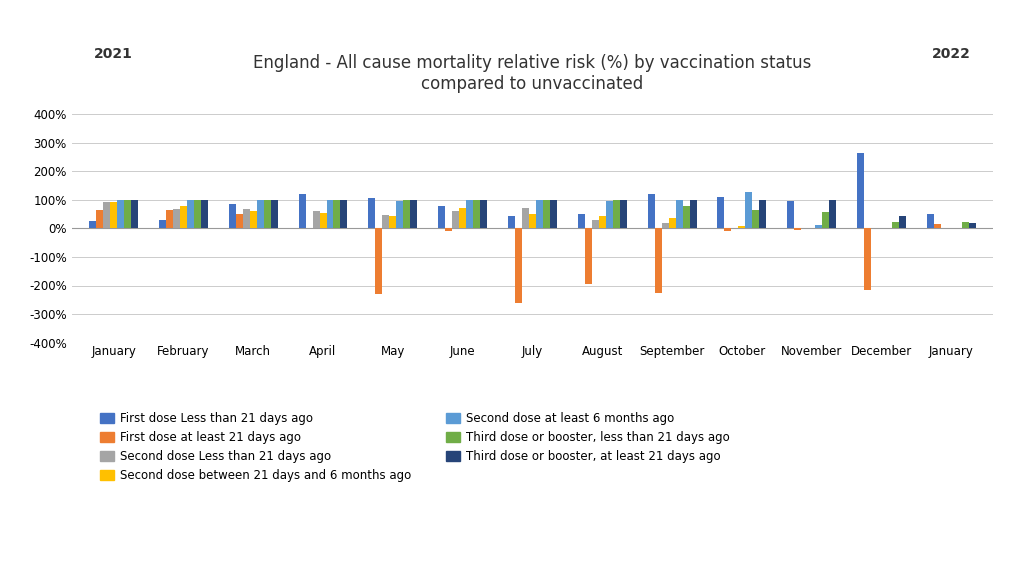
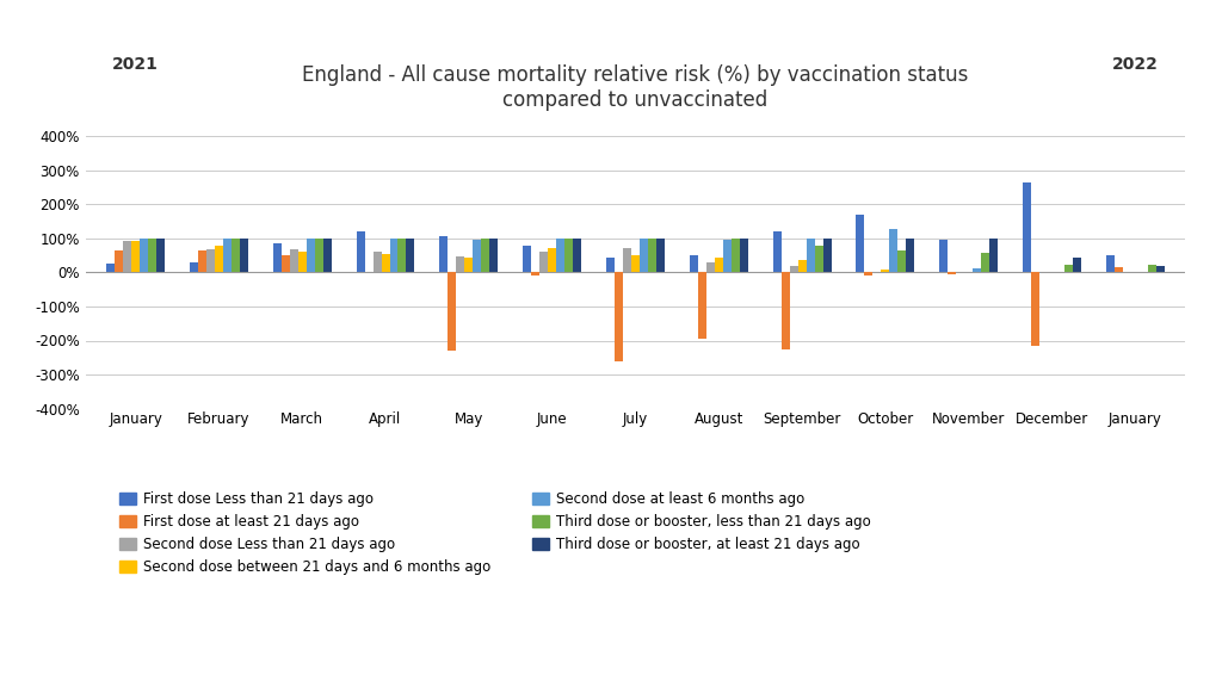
First dose Less than 21 days ago/October: 110% -> 170%
